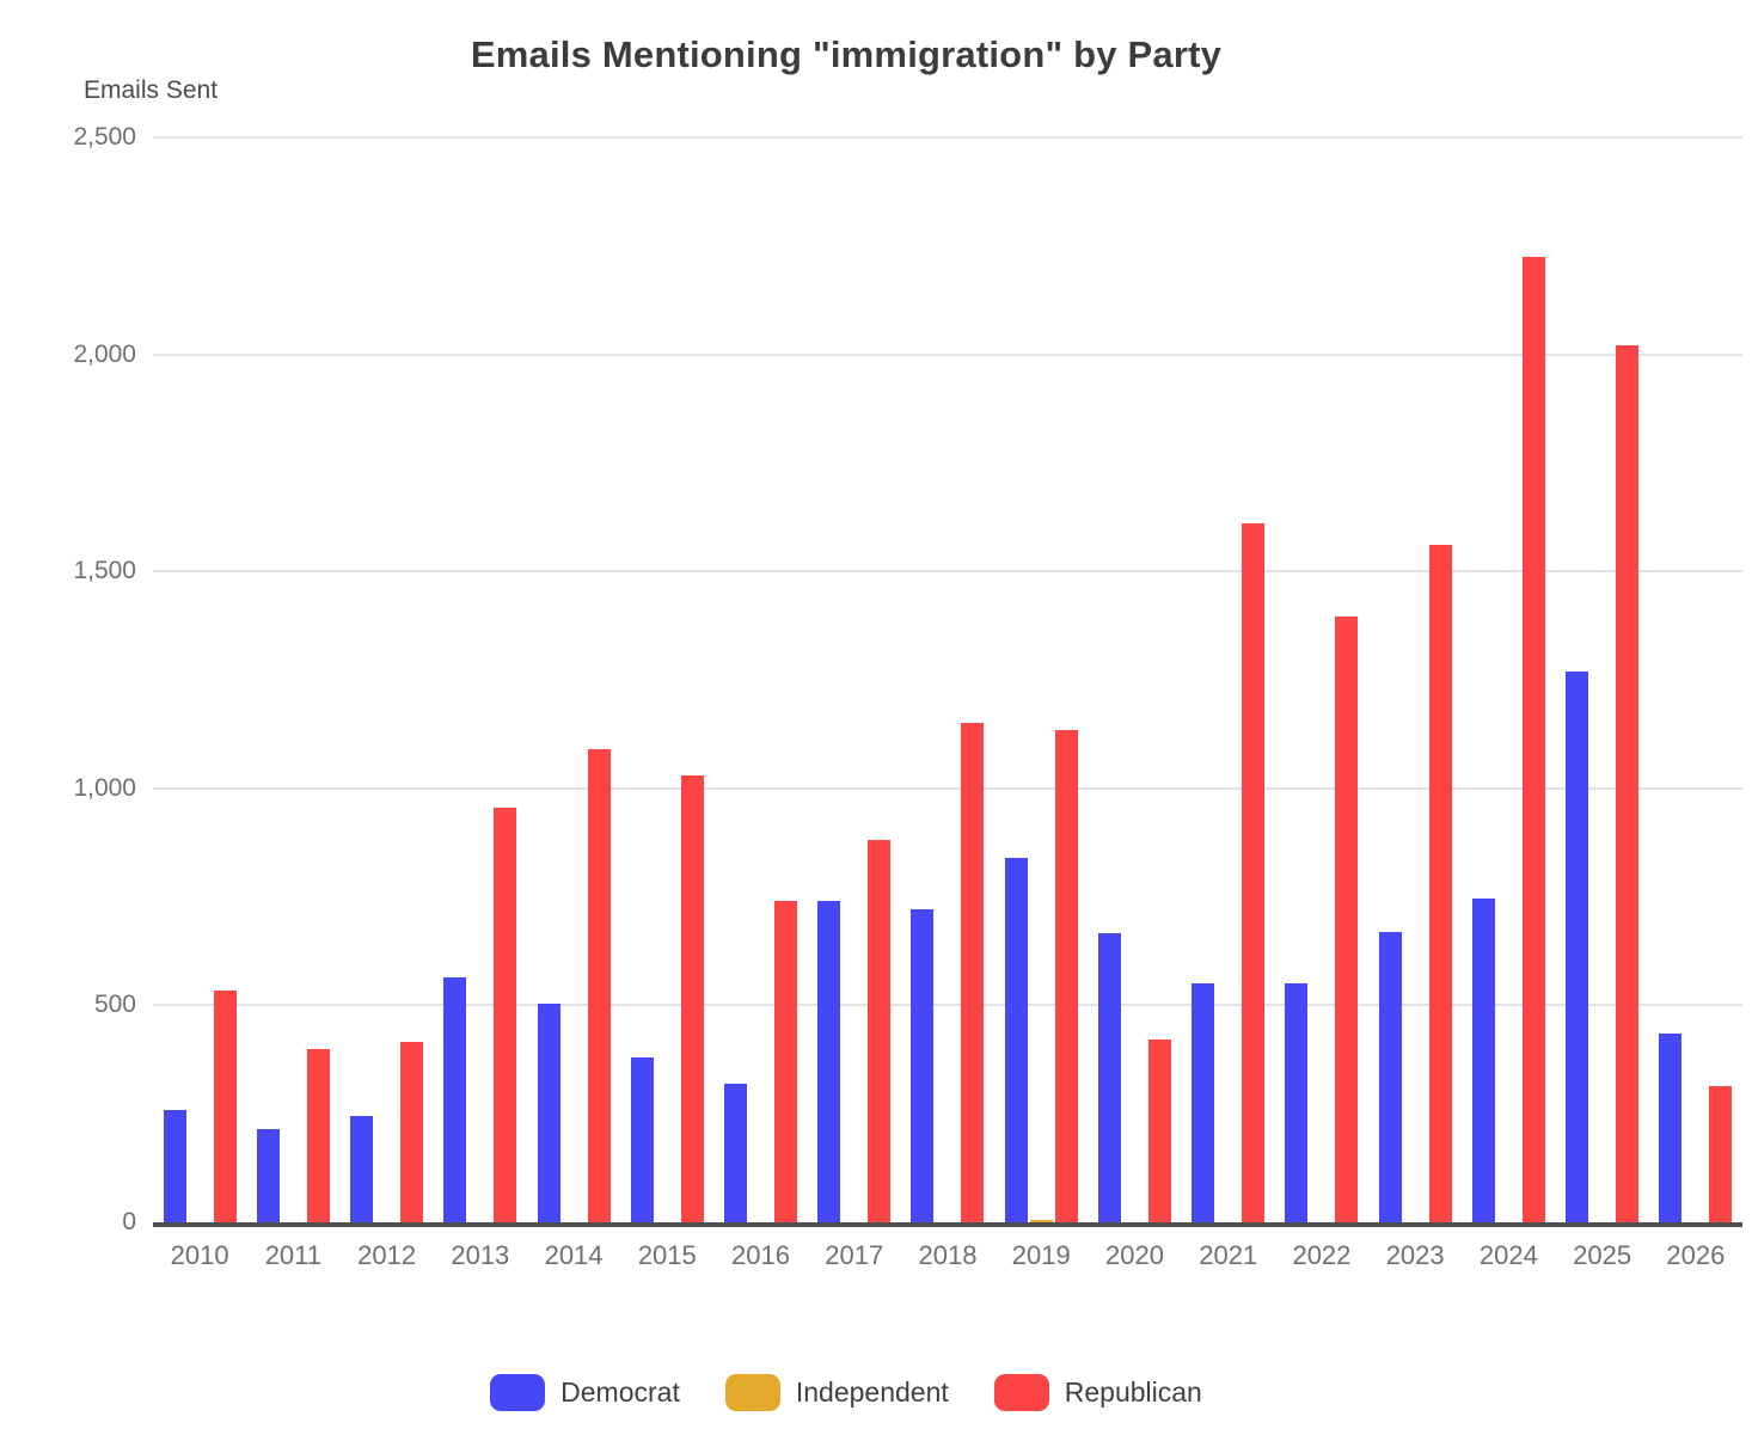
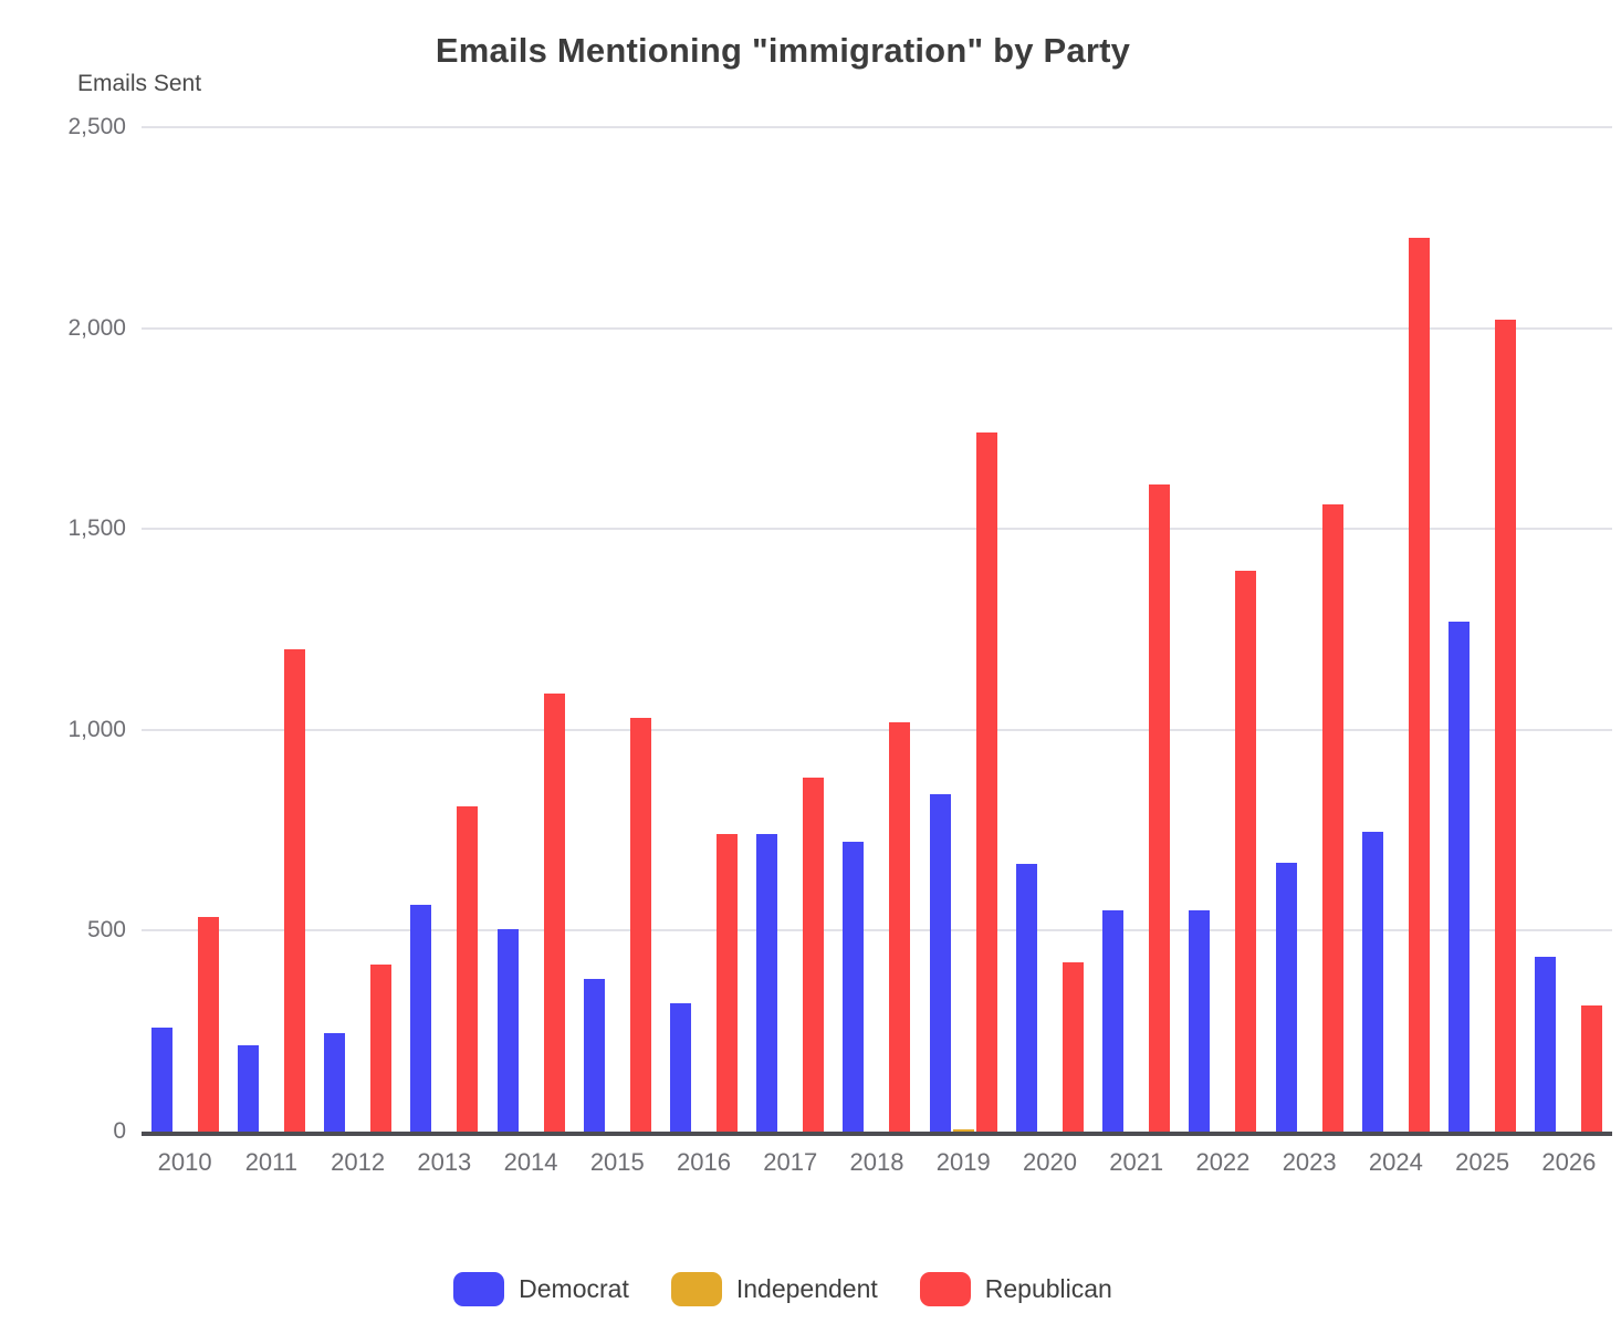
Republican/2011: 400 -> 1200
Republican/2013: 960 -> 810
Republican/2018: 1150 -> 1020
Republican/2019: 1140 -> 1740
